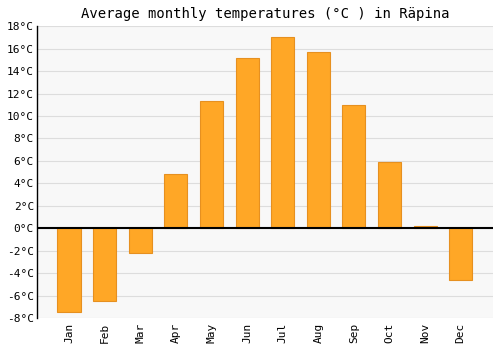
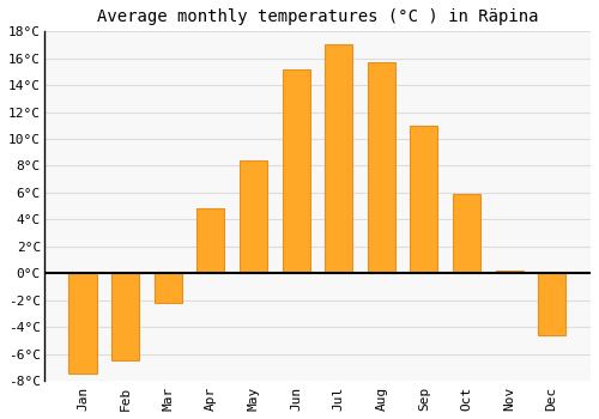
May: 11.3°C -> 8.4°C
